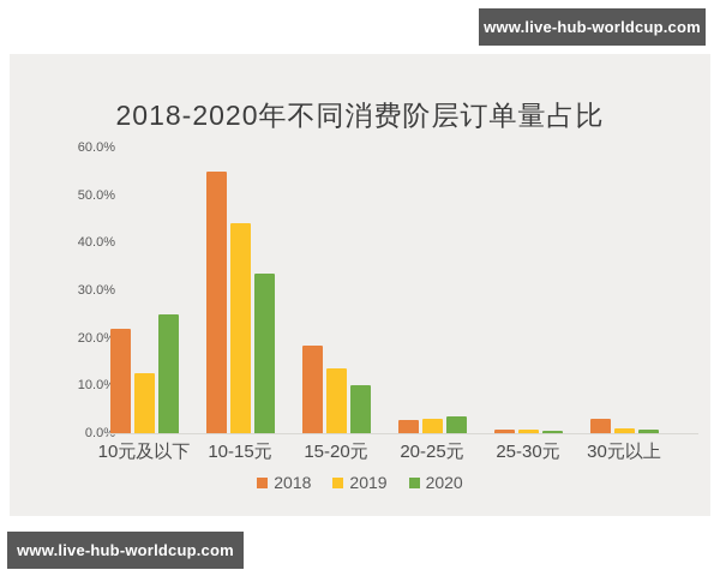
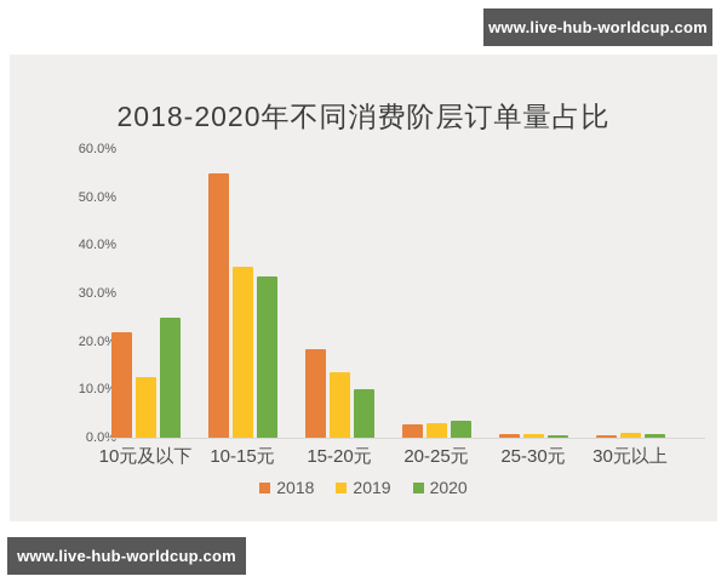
2019/10-15元: 44% -> 36%
2018/30元以上: 3% -> 1%
